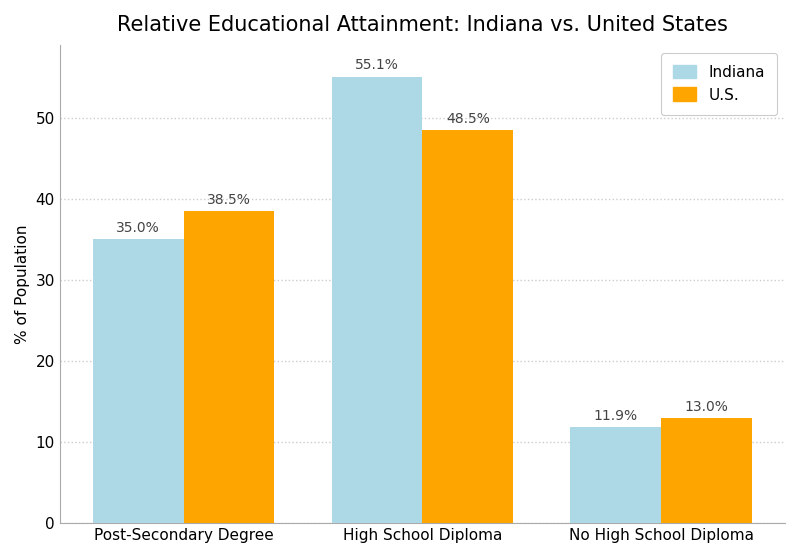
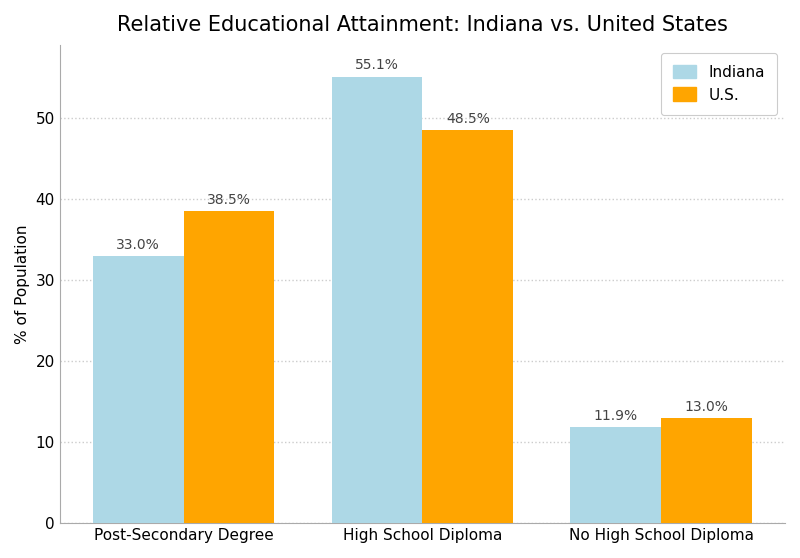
Indiana/Post-Secondary Degree: 35.0% -> 33.0%
